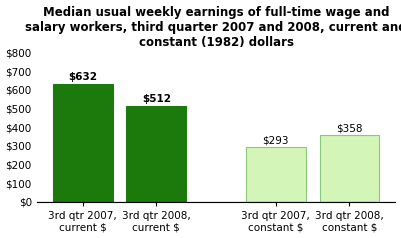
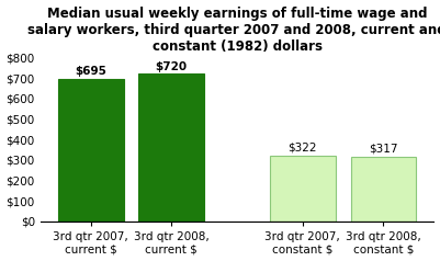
3rd qtr 2007, current $: $632 -> $695
3rd qtr 2008, current $: $512 -> $720
3rd qtr 2007, constant $: $293 -> $322
3rd qtr 2008, constant $: $358 -> $317
